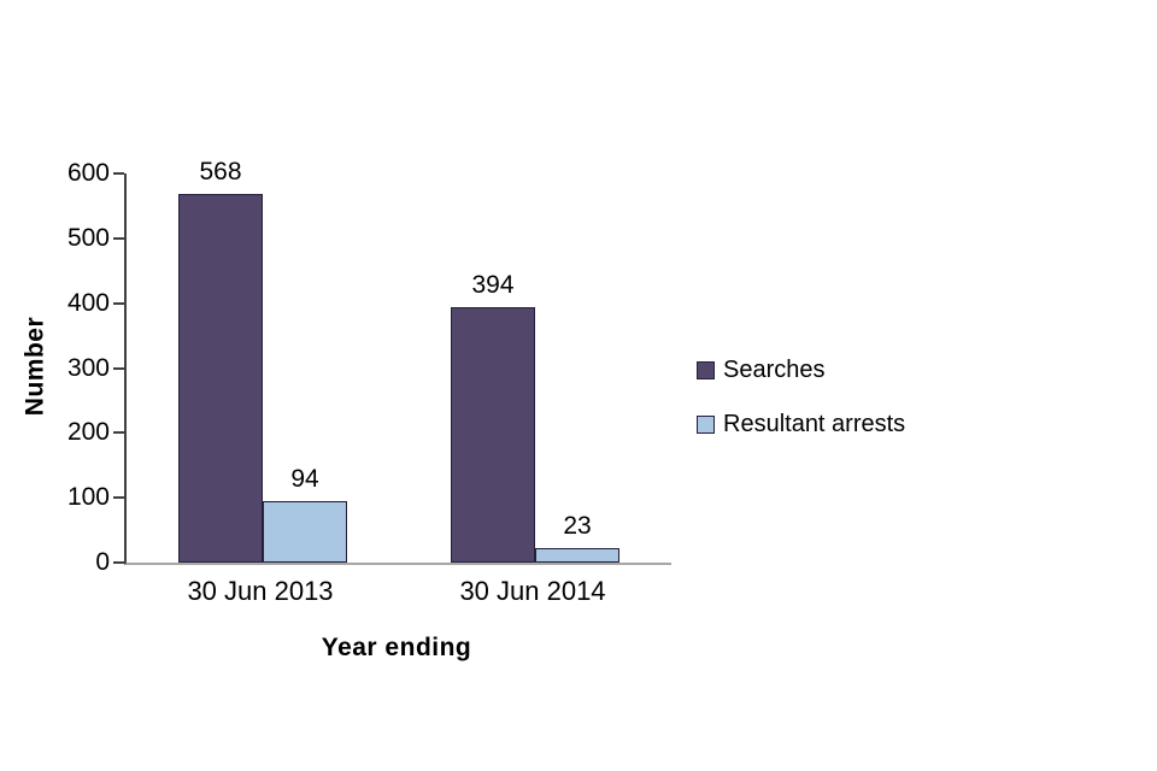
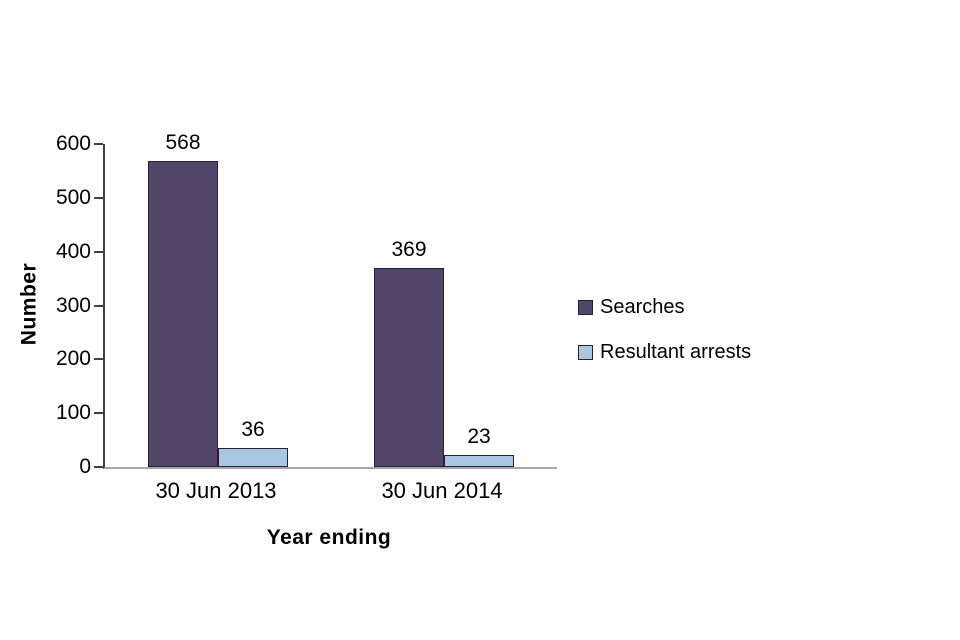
Resultant arrests/30 Jun 2013: 94 -> 36
Searches/30 Jun 2014: 394 -> 369
